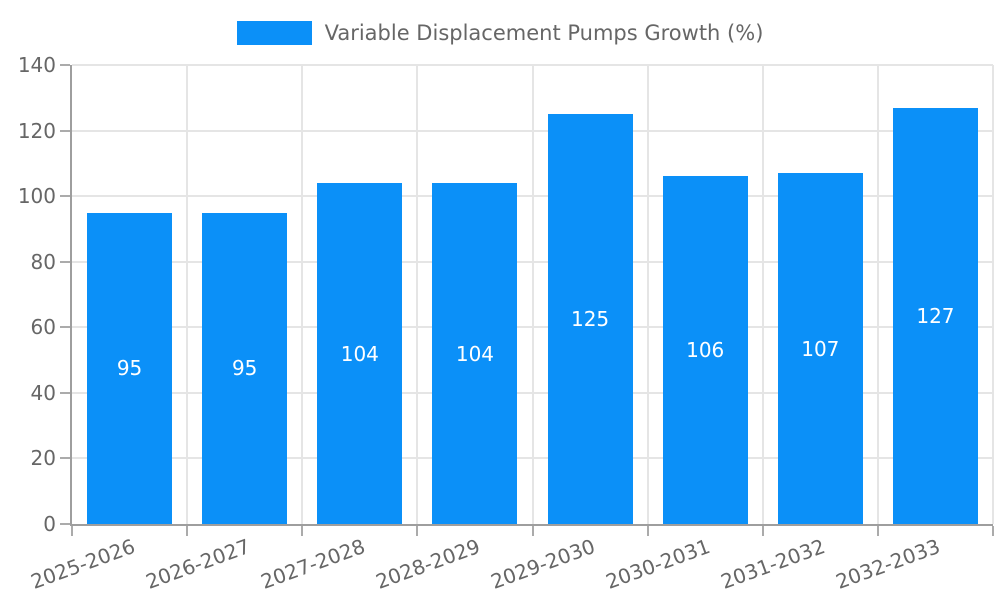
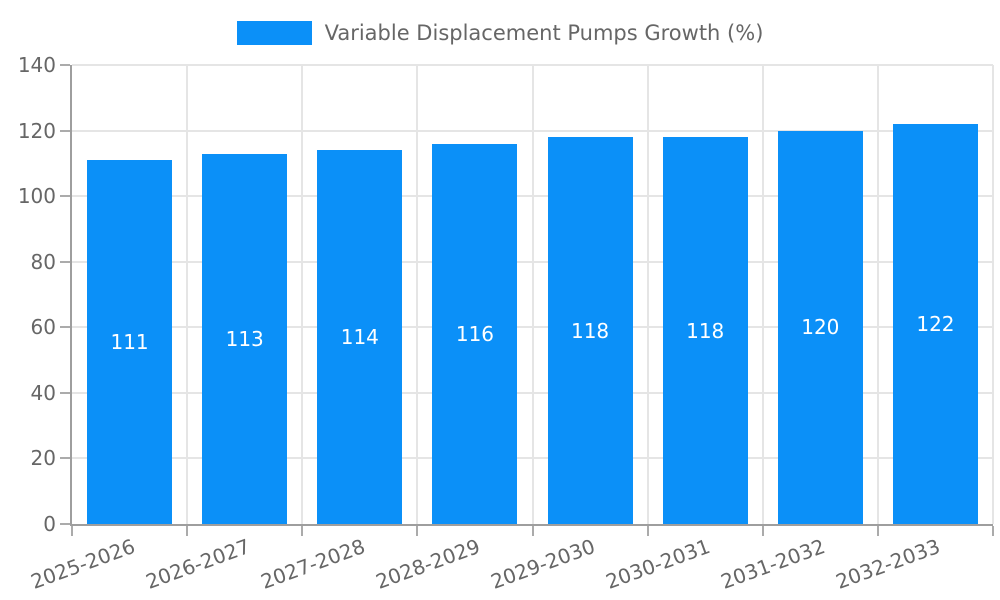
2025-2026: 95 -> 111
2026-2027: 95 -> 113
2027-2028: 104 -> 114
2028-2029: 104 -> 116
2029-2030: 125 -> 118
2030-2031: 106 -> 118
2031-2032: 107 -> 120
2032-2033: 127 -> 122
